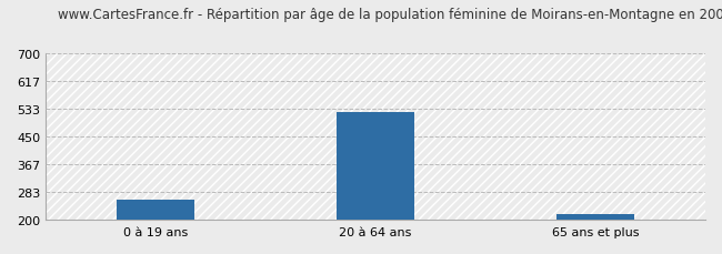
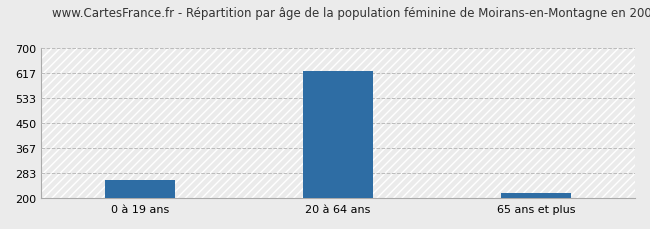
20 à 64 ans: 525 -> 622
